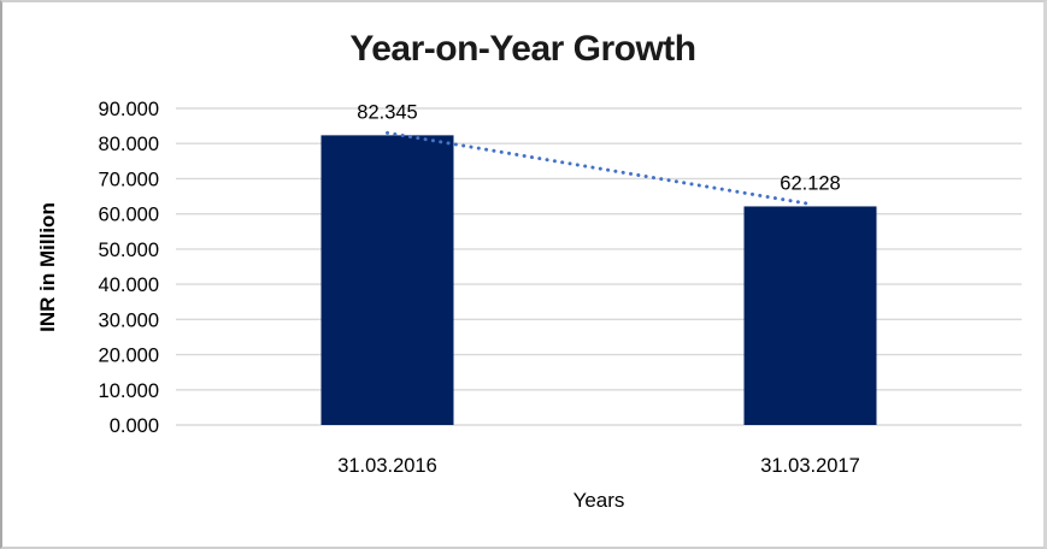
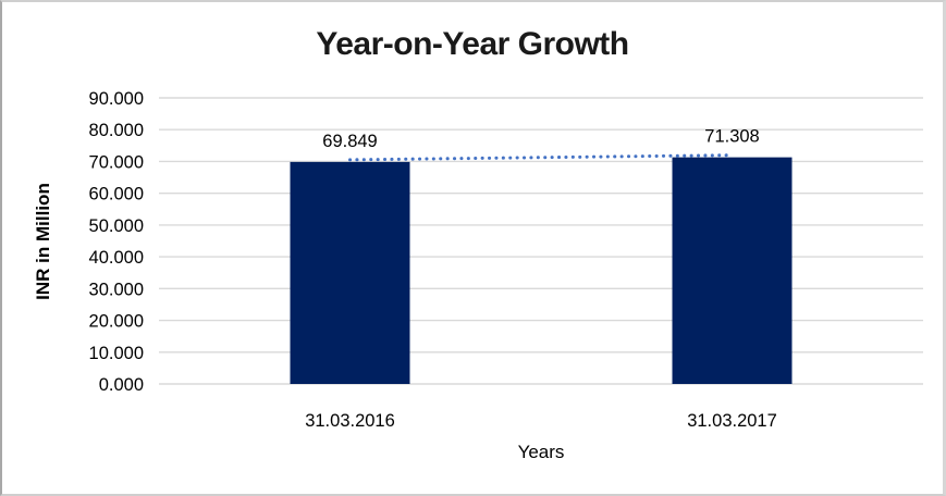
31.03.2016: 82.345 -> 69.849
31.03.2017: 62.128 -> 71.308
